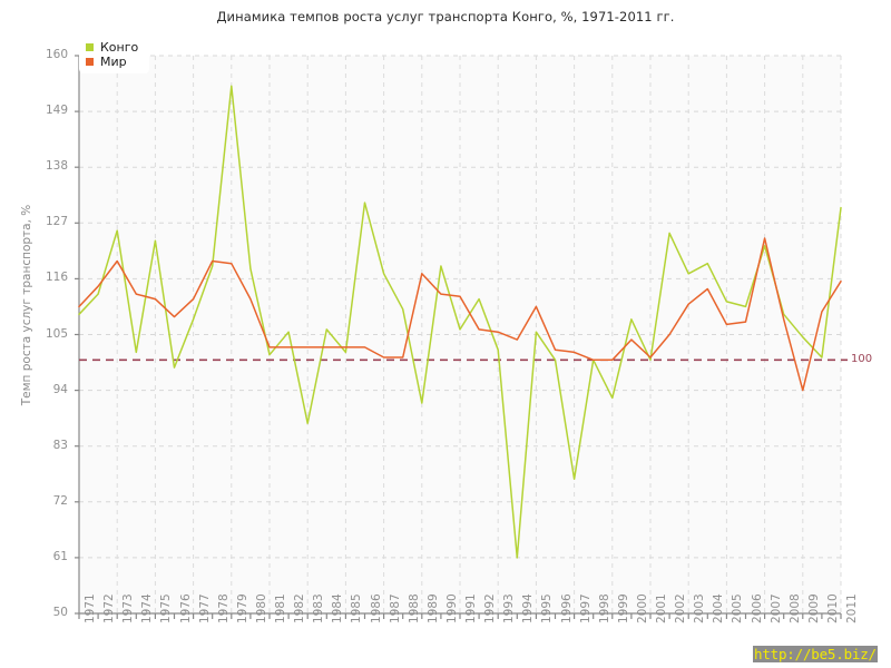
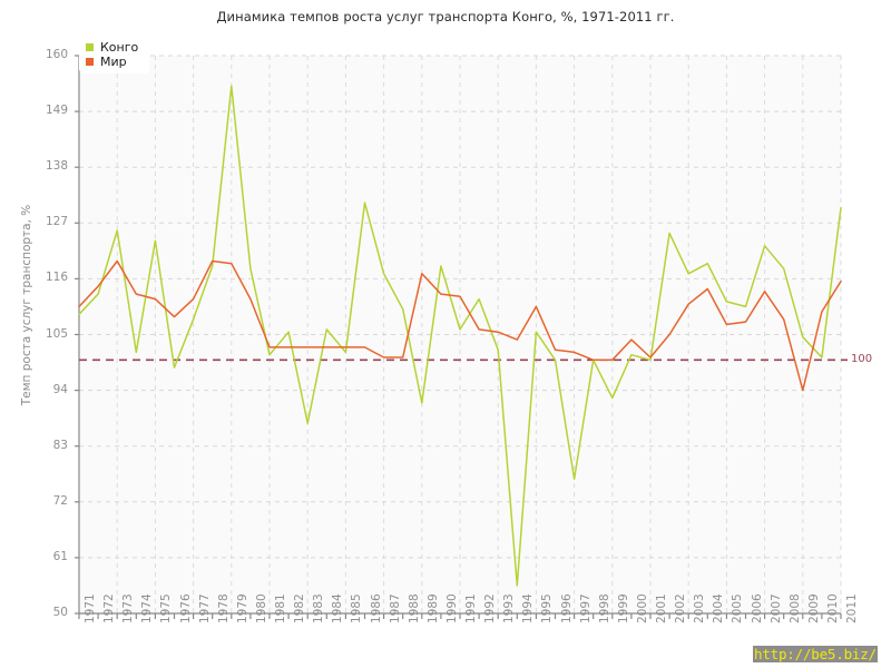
Конго/1994: 61 -> 56
Конго/2000: 108 -> 101
Мир/2007: 124 -> 114
Конго/2008: 109 -> 118
